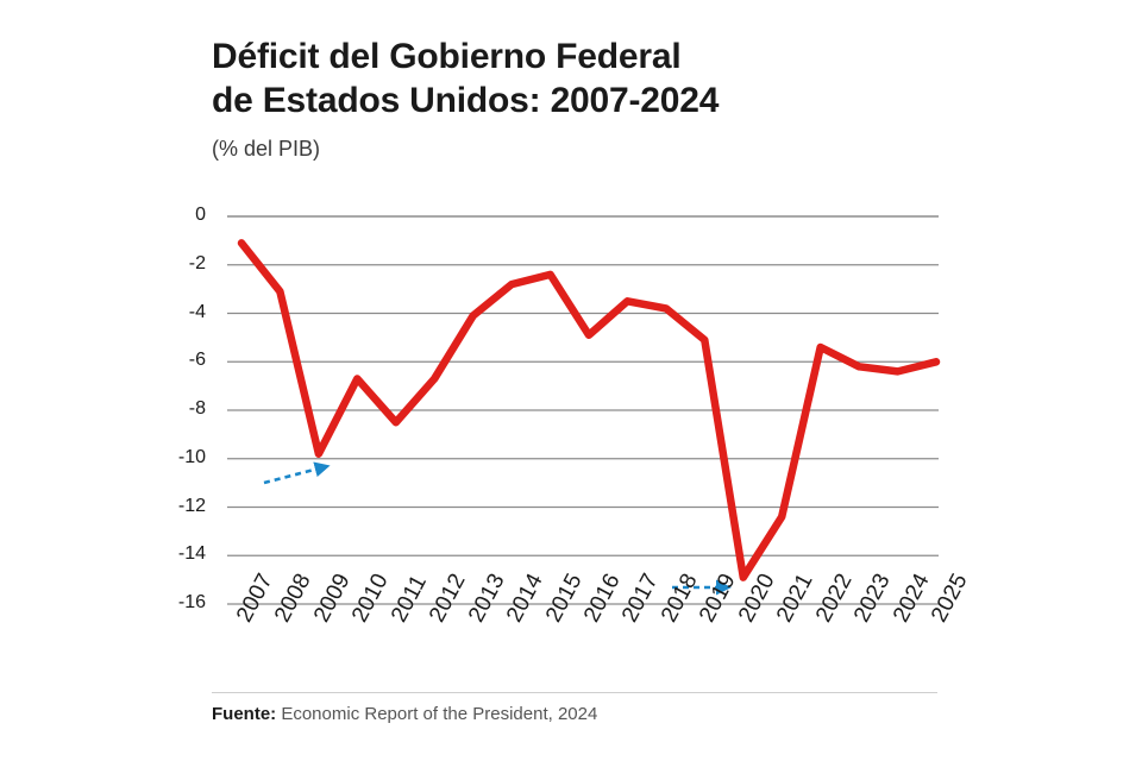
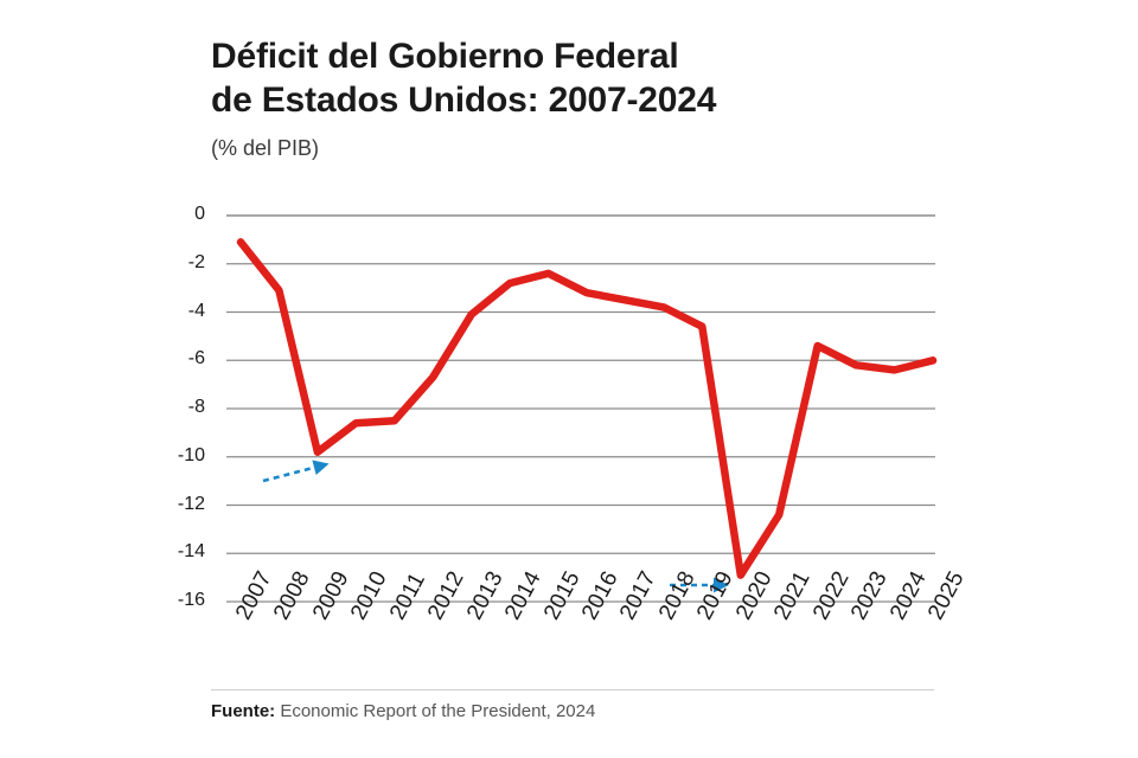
2010: -6.7 -> -8.6
2016: -4.9 -> -3.2
2019: -5.1 -> -4.6
